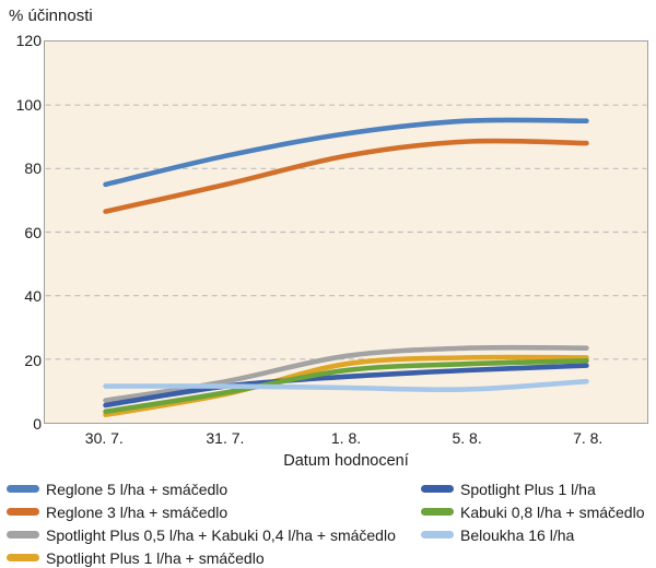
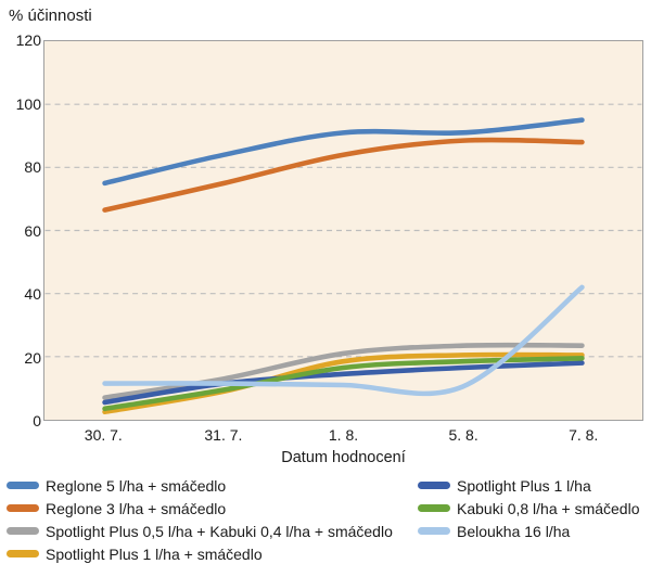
Reglone 5 l/ha + smáčedlo/5. 8.: 95 -> 91
Beloukha 16 l/ha/7. 8.: 13 -> 42
